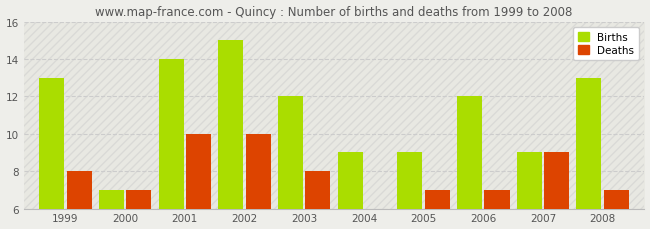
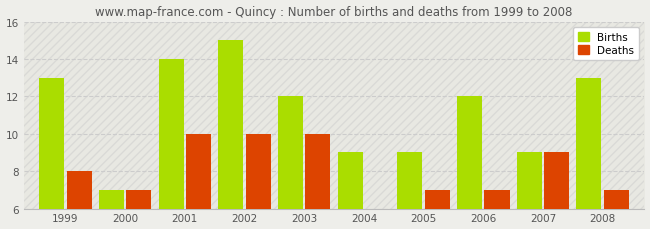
Deaths/2003: 8 -> 10
